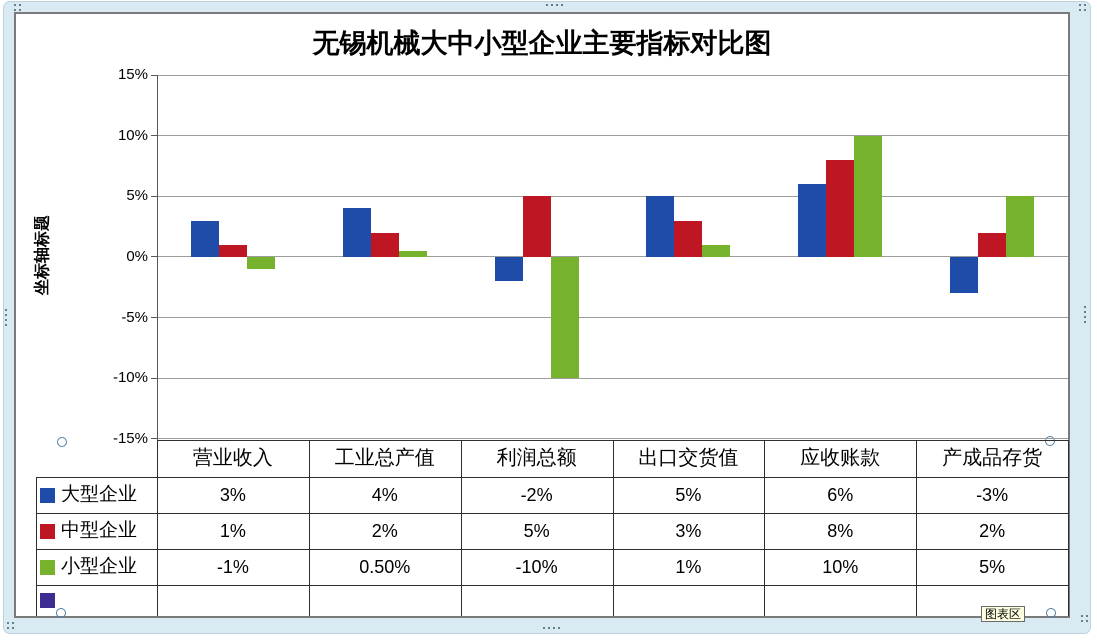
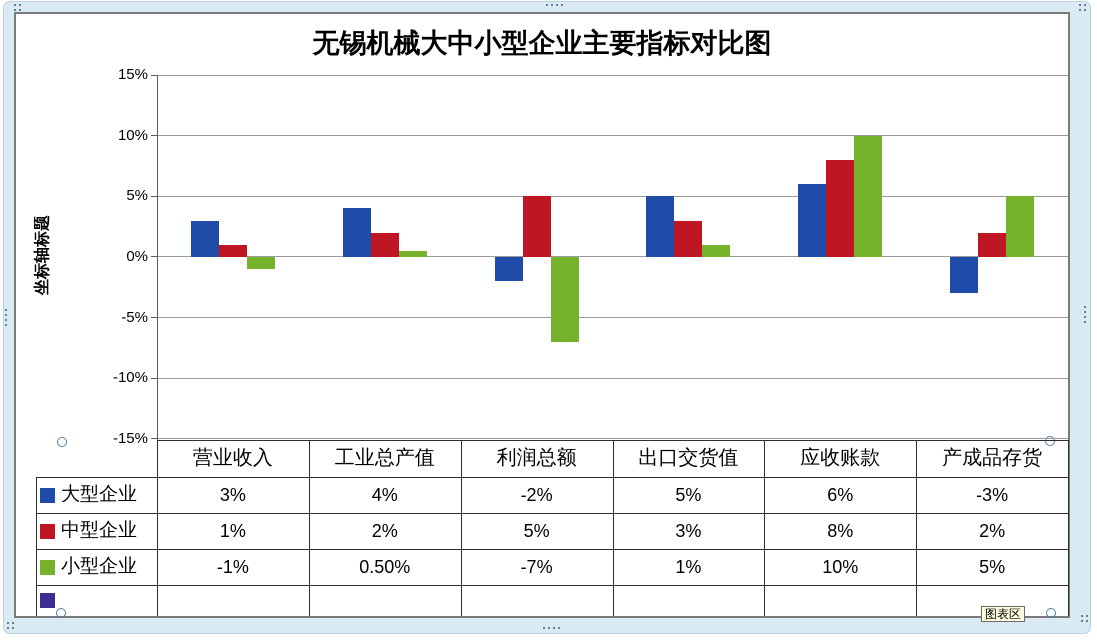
小型企业/利润总额: -10% -> -7%
